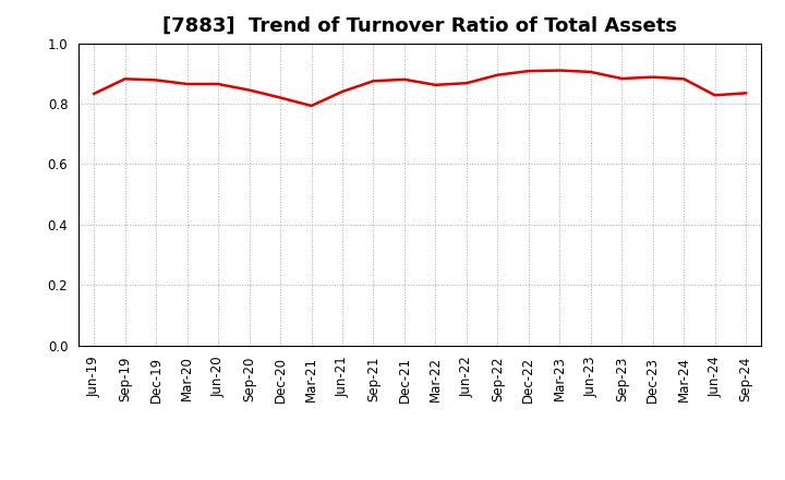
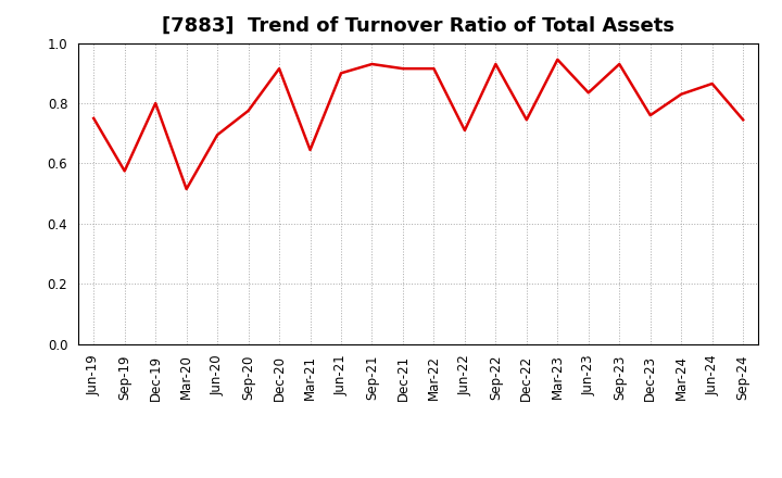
Jun-19: 0.833 -> 0.750
Sep-19: 0.882 -> 0.575
Dec-19: 0.878 -> 0.800
Mar-20: 0.865 -> 0.515
Jun-20: 0.865 -> 0.695
Sep-20: 0.845 -> 0.775
Dec-20: 0.820 -> 0.915
Mar-21: 0.793 -> 0.645
Jun-21: 0.840 -> 0.900
Sep-21: 0.875 -> 0.930
Dec-21: 0.880 -> 0.915
Mar-22: 0.862 -> 0.915
Jun-22: 0.868 -> 0.710
Sep-22: 0.895 -> 0.930
Dec-22: 0.908 -> 0.745
Mar-23: 0.910 -> 0.945
Jun-23: 0.905 -> 0.835
Sep-23: 0.883 -> 0.930
Dec-23: 0.888 -> 0.760
Mar-24: 0.882 -> 0.830
Jun-24: 0.828 -> 0.865
Sep-24: 0.835 -> 0.745
